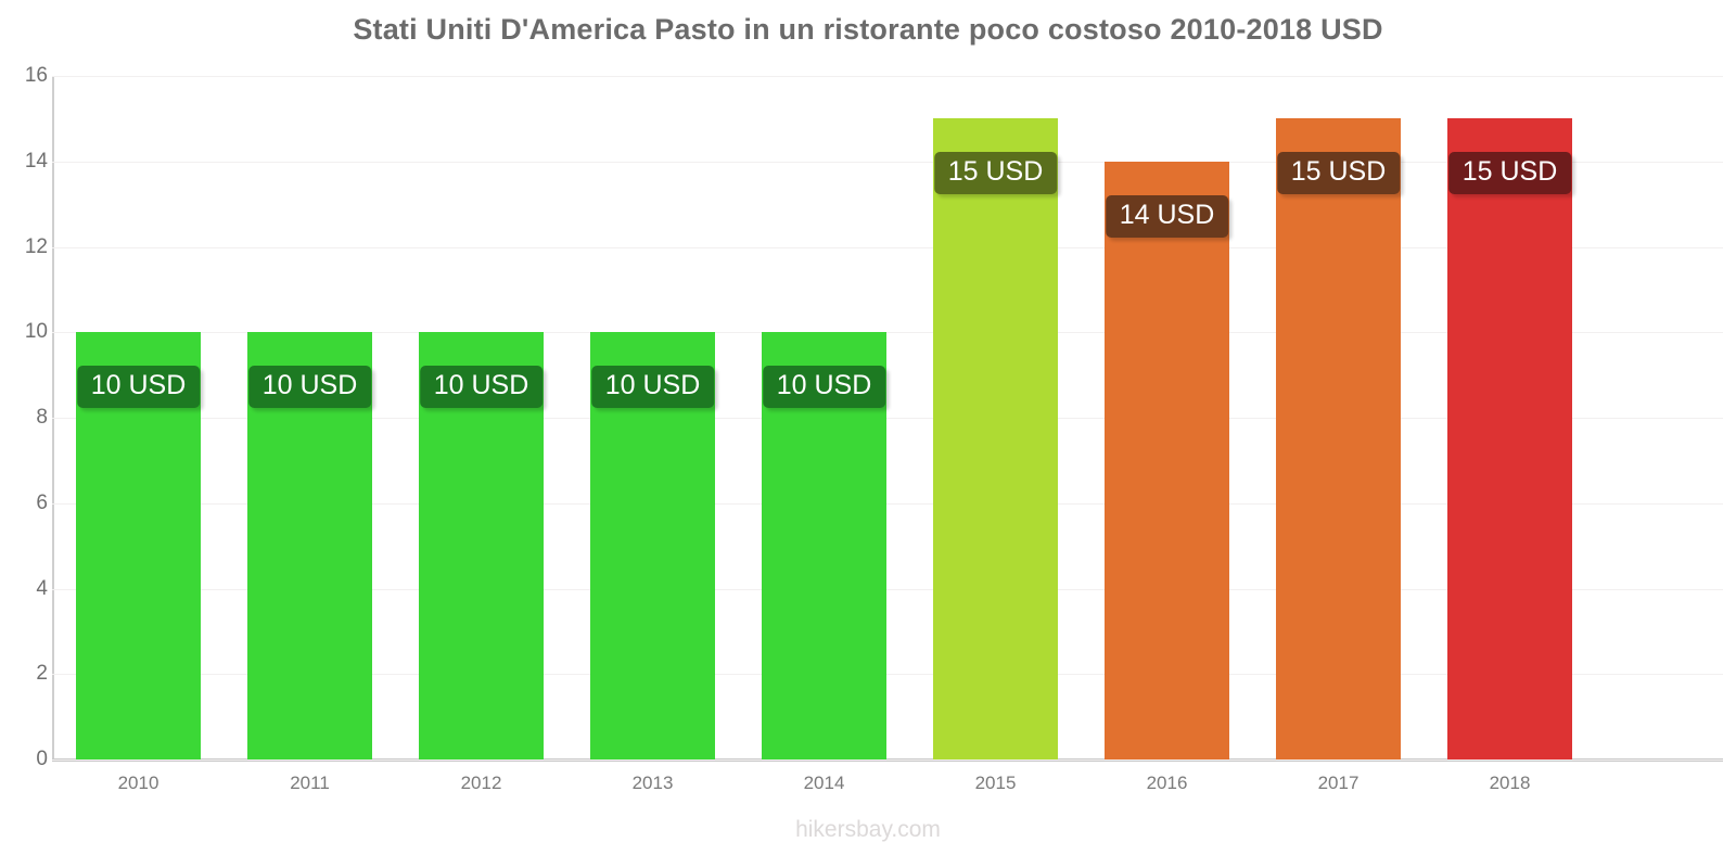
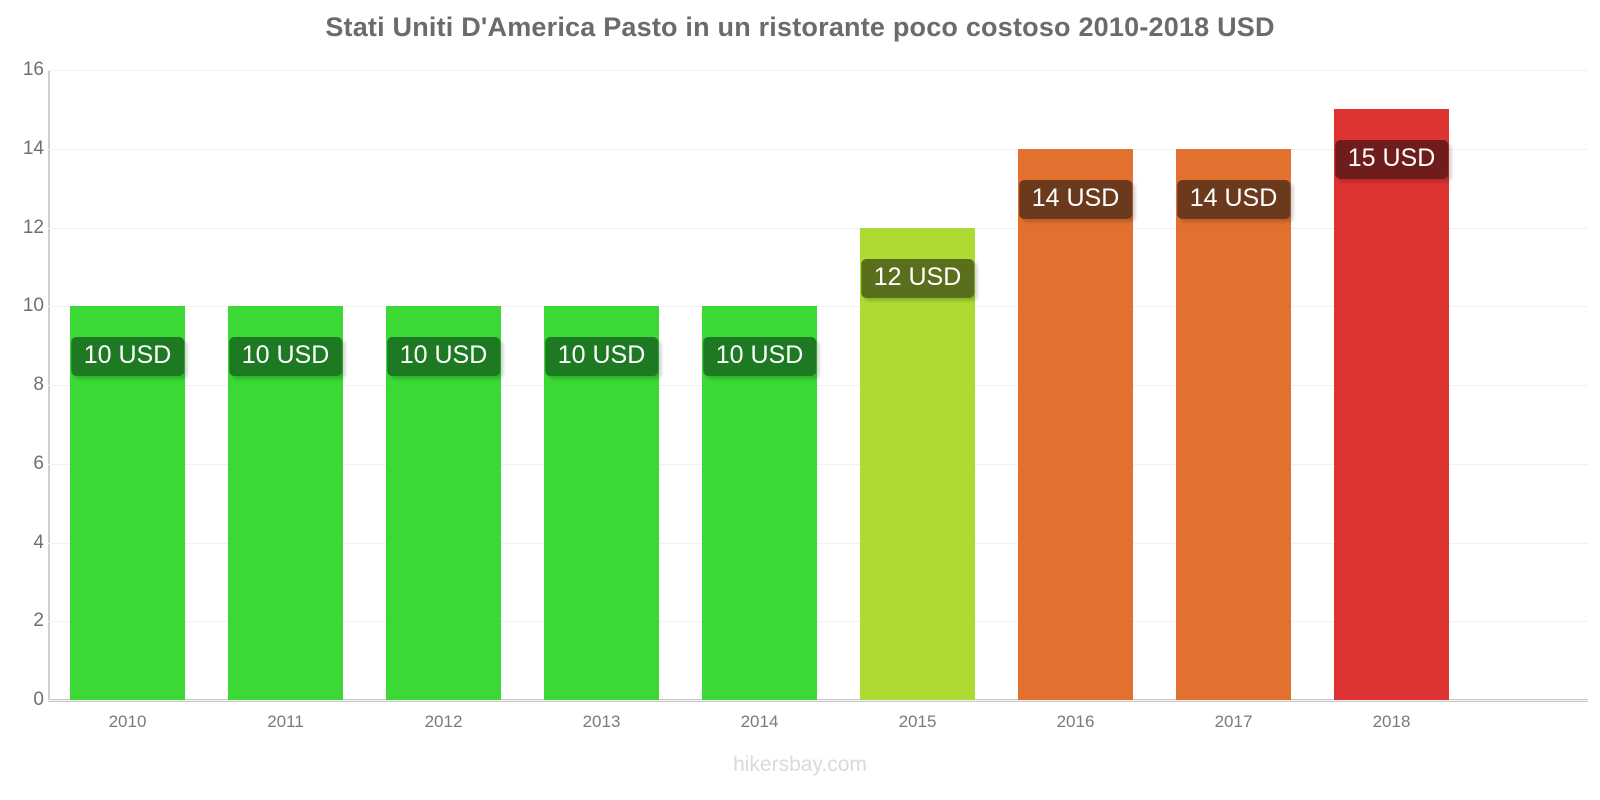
2015: 15 -> 12
2017: 15 -> 14
